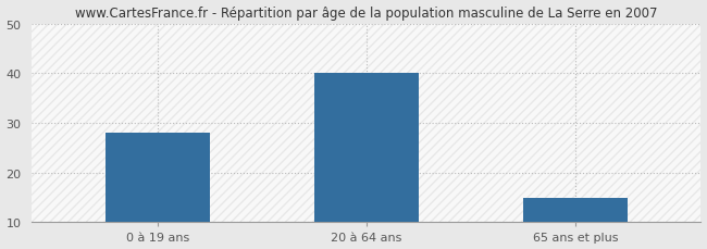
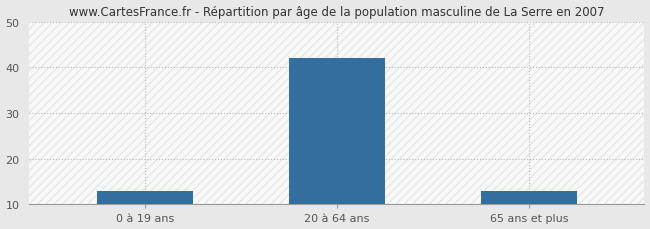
0 à 19 ans: 28 -> 13
20 à 64 ans: 40 -> 42
65 ans et plus: 15 -> 13
